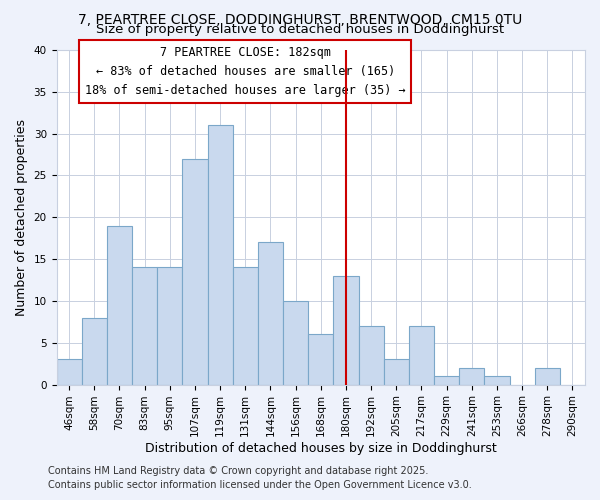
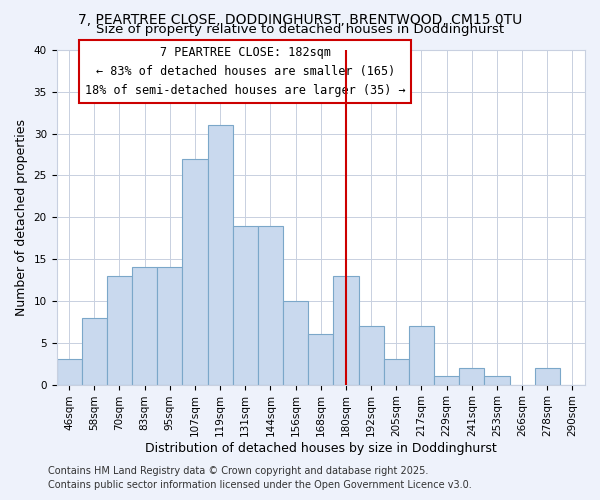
70sqm: 19 -> 13
131sqm: 14 -> 19
144sqm: 17 -> 19
